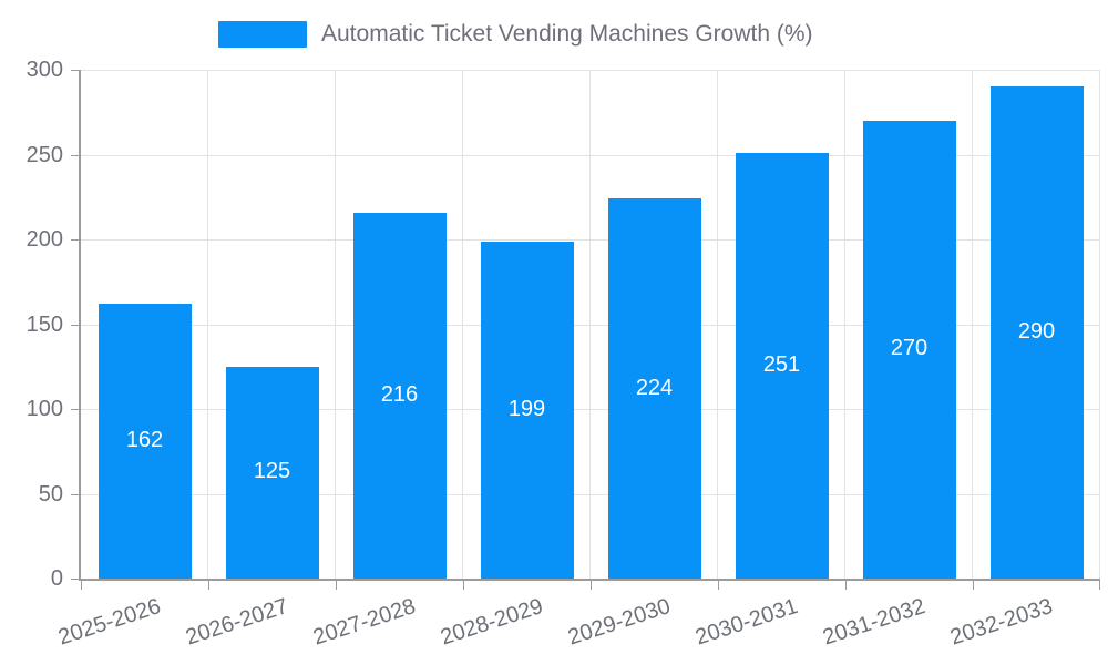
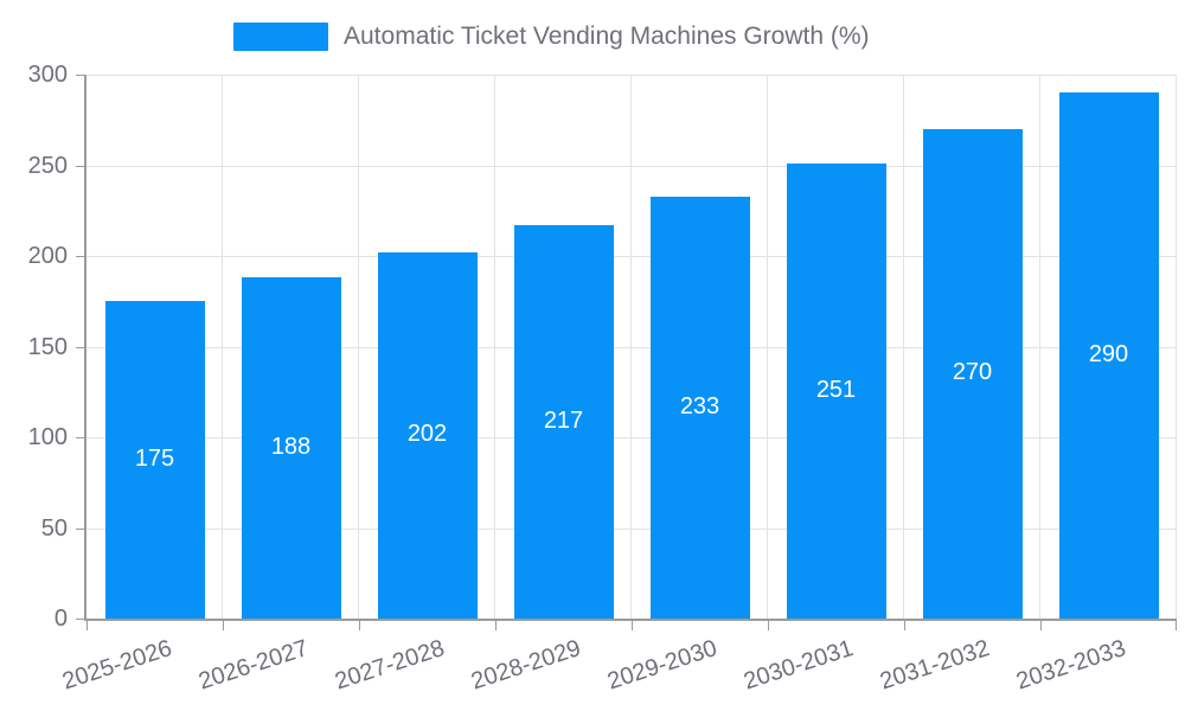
2025-2026: 162 -> 175
2026-2027: 125 -> 188
2027-2028: 216 -> 202
2028-2029: 199 -> 217
2029-2030: 224 -> 233
